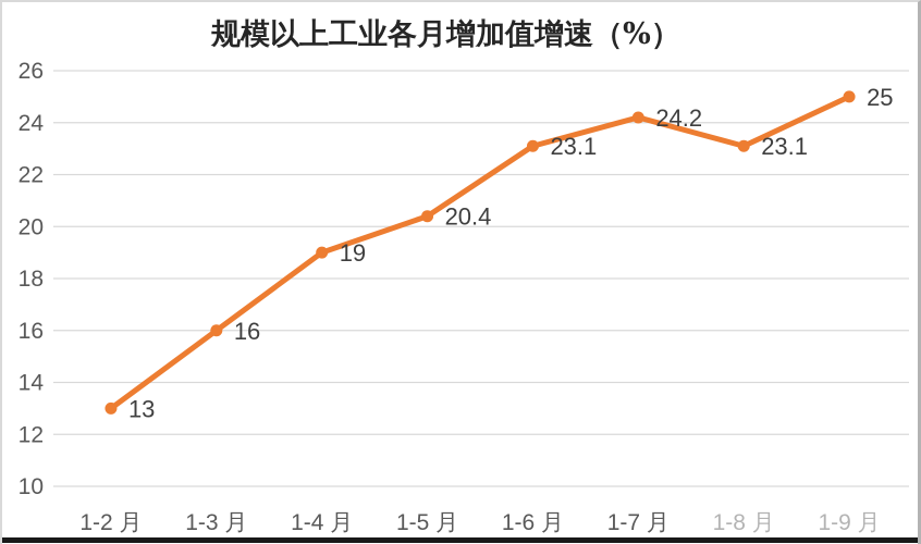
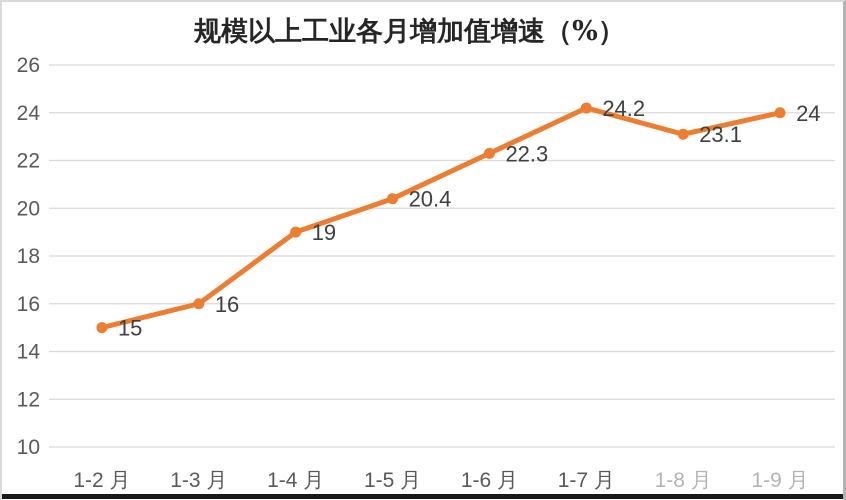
1-2 月: 13 -> 15
1-6 月: 23.1 -> 22.3
1-9 月: 25 -> 24
